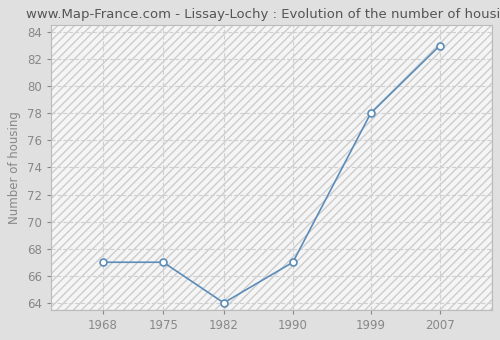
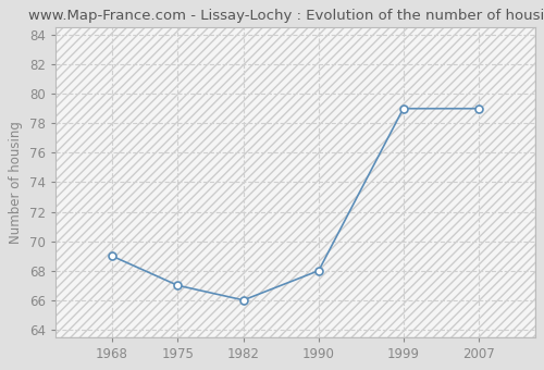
1968: 67 -> 69
1982: 64 -> 66
1990: 67 -> 68
1999: 78 -> 79
2007: 83 -> 79
